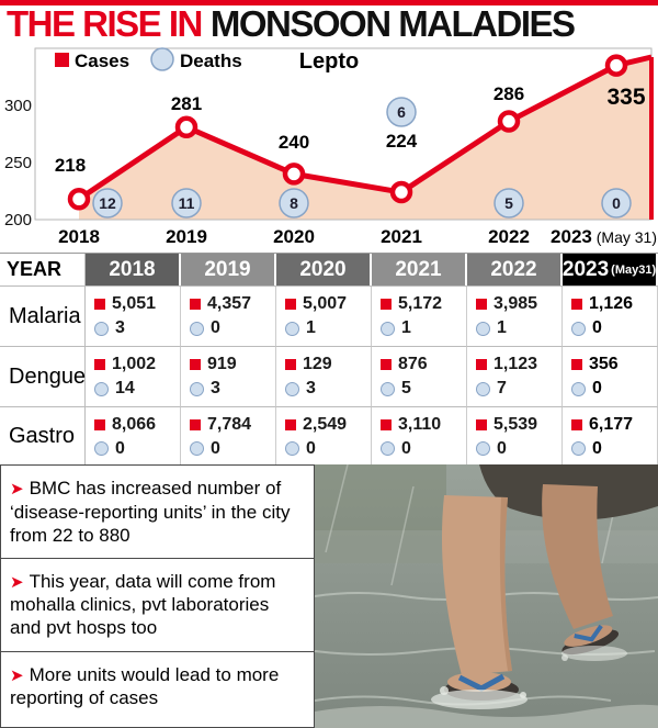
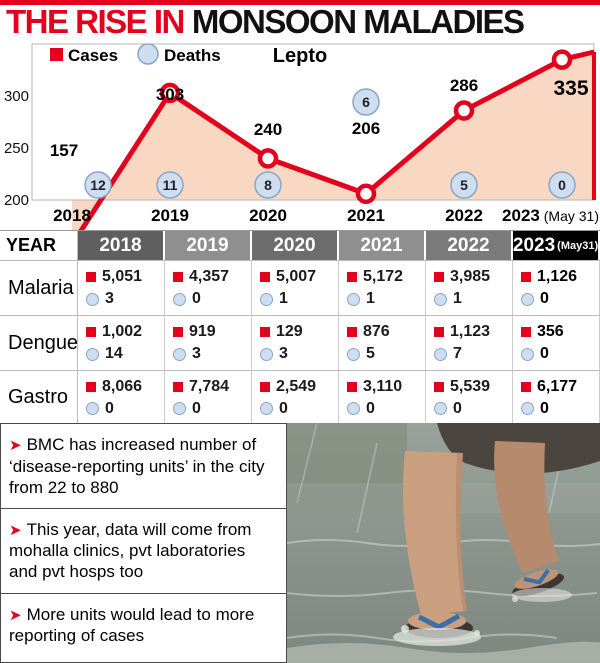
Cases/2018: 218 -> 157
Cases/2019: 281 -> 303
Cases/2021: 224 -> 206
